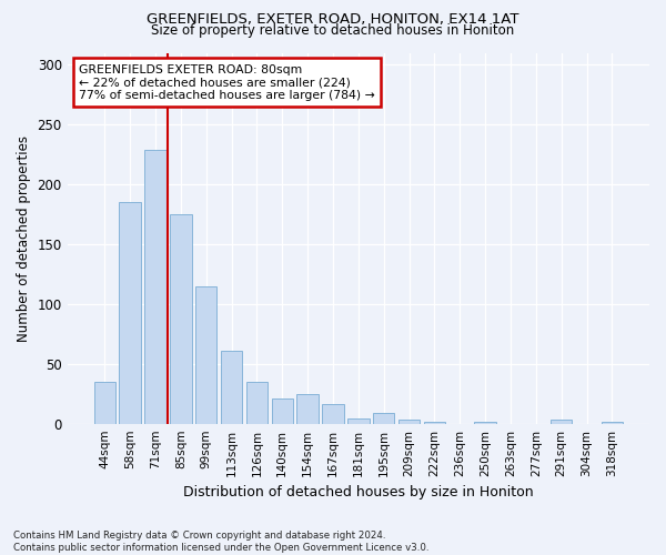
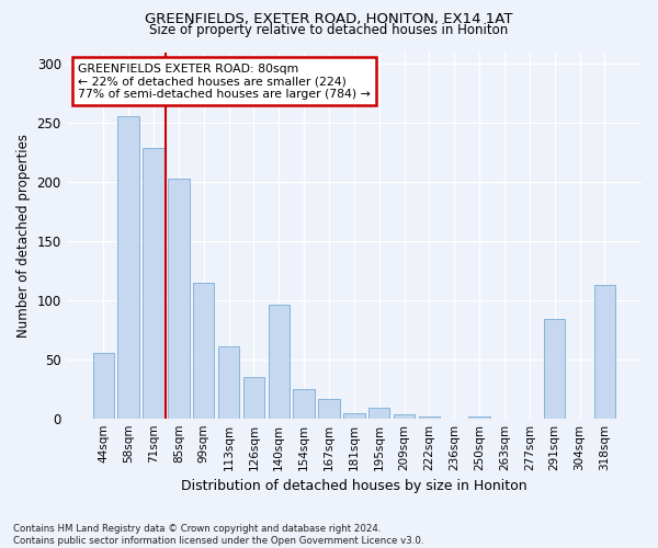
44sqm: 35 -> 55
58sqm: 185 -> 256
85sqm: 175 -> 203
140sqm: 21 -> 96
291sqm: 3 -> 84
318sqm: 2 -> 113
